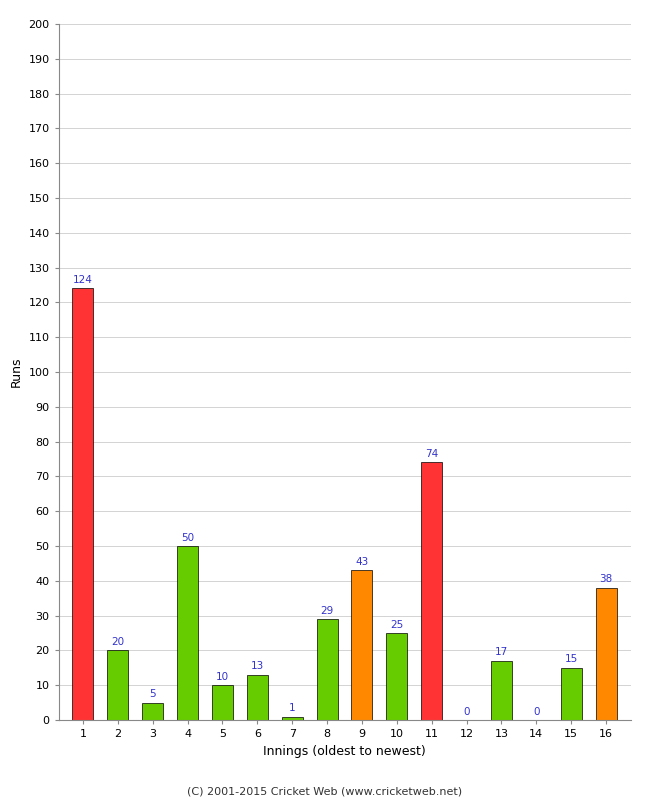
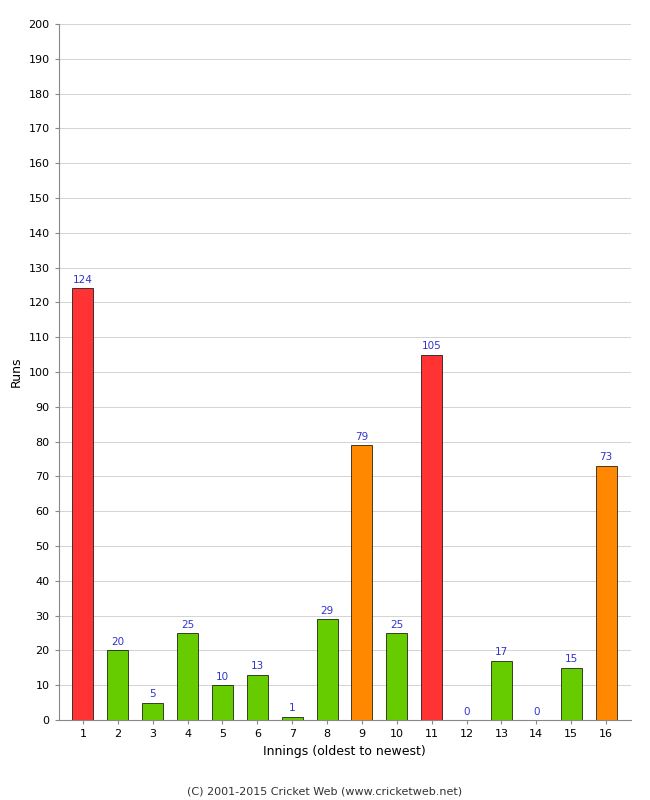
4: 50 -> 25
9: 43 -> 79
11: 74 -> 105
16: 38 -> 73
